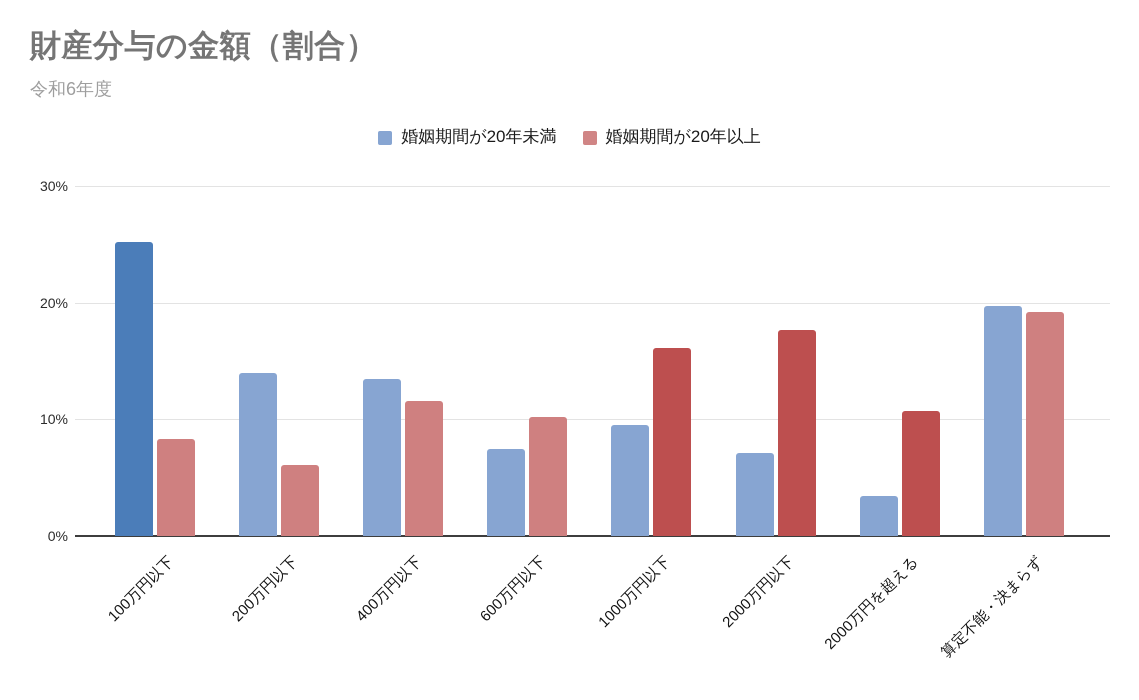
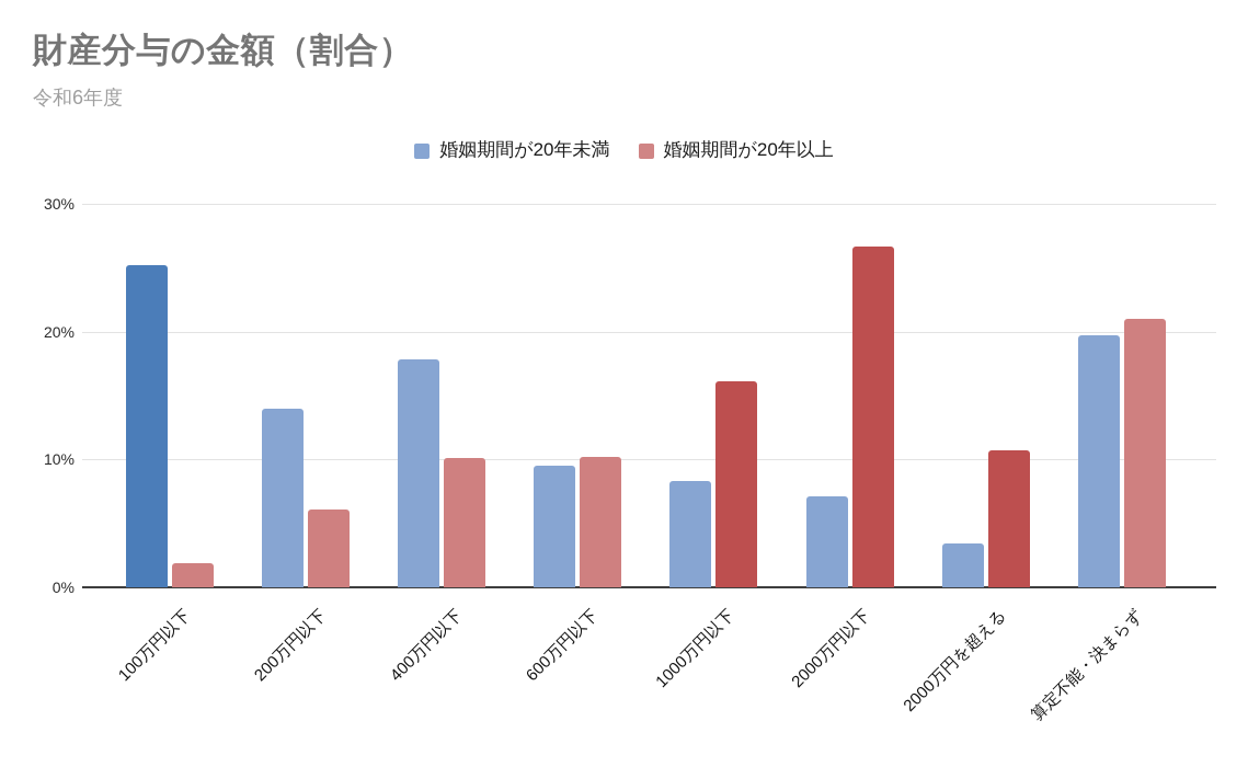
婚姻期間が20年以上/100万円以下: 8.3% -> 1.9%
婚姻期間が20年未満/400万円以下: 13.5% -> 17.8%
婚姻期間が20年以上/400万円以下: 11.6% -> 10.1%
婚姻期間が20年未満/600万円以下: 7.5% -> 9.5%
婚姻期間が20年未満/1000万円以下: 9.5% -> 8.3%
婚姻期間が20年以上/2000万円以下: 17.7% -> 26.7%
婚姻期間が20年以上/算定不能・決まらず: 19.2% -> 21.0%
